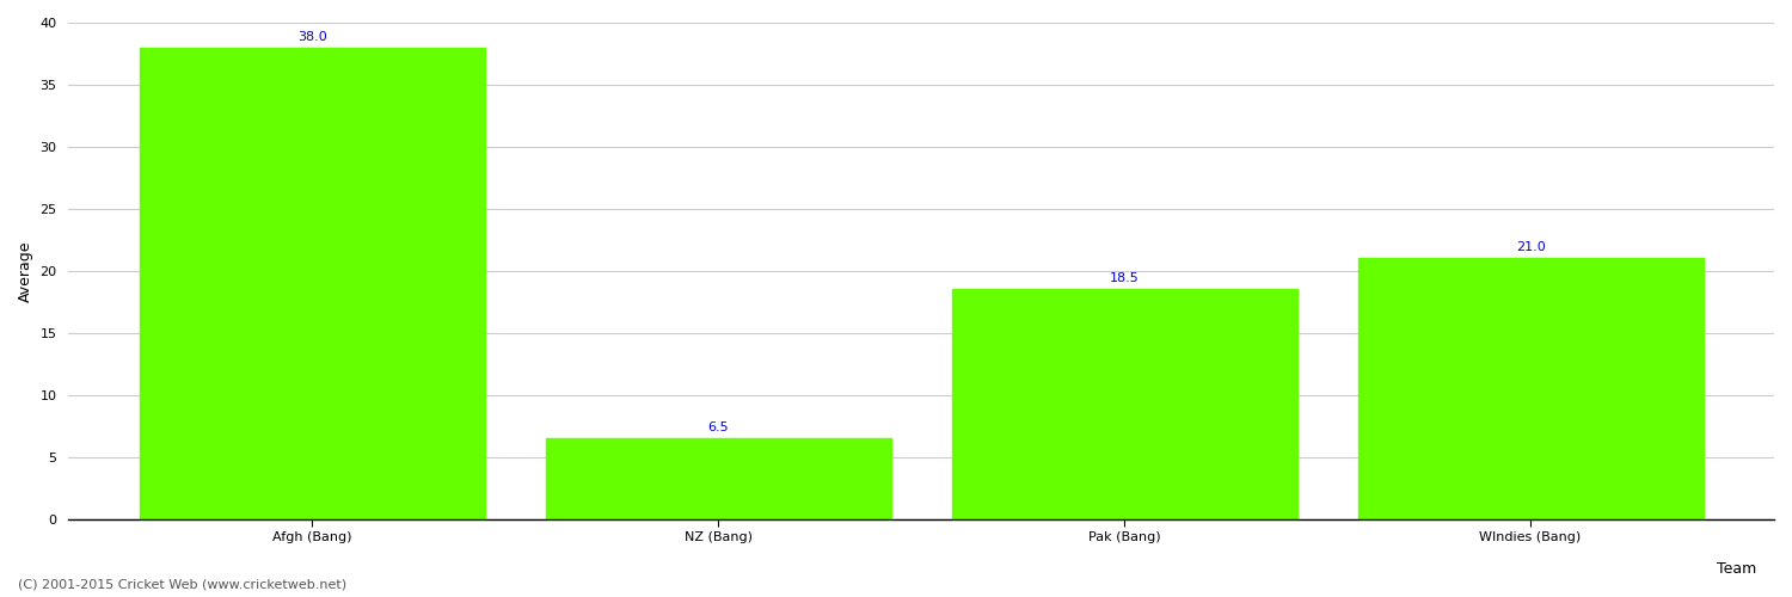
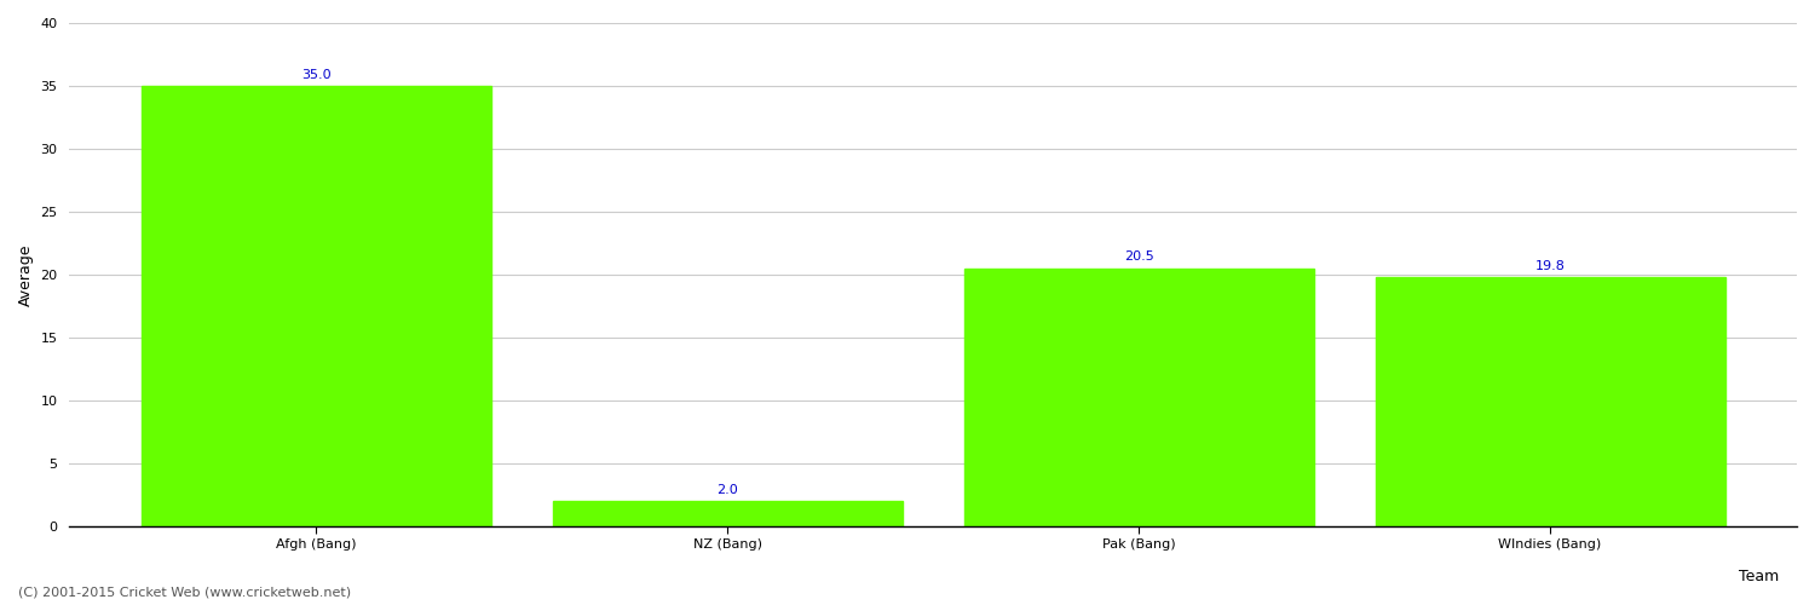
Afgh (Bang): 38.0 -> 35.0
NZ (Bang): 6.5 -> 2.0
Pak (Bang): 18.5 -> 20.5
WIndies (Bang): 21.0 -> 19.8
